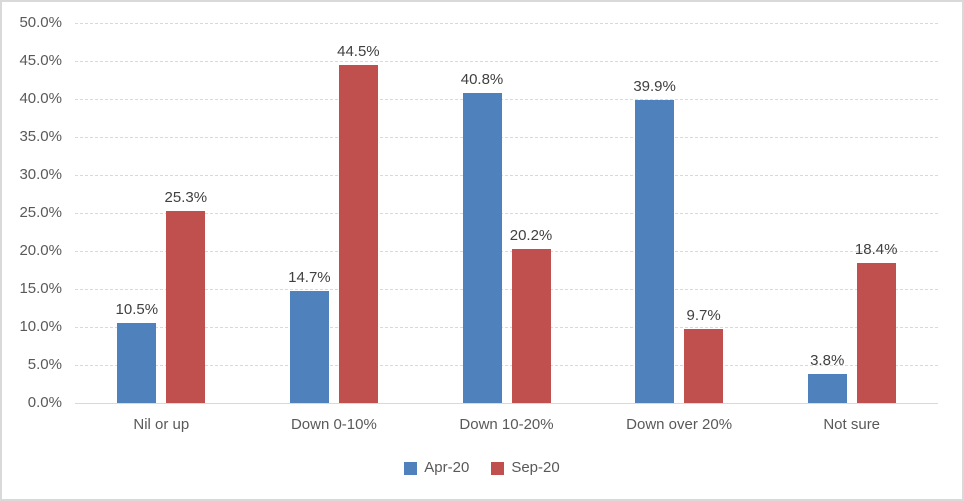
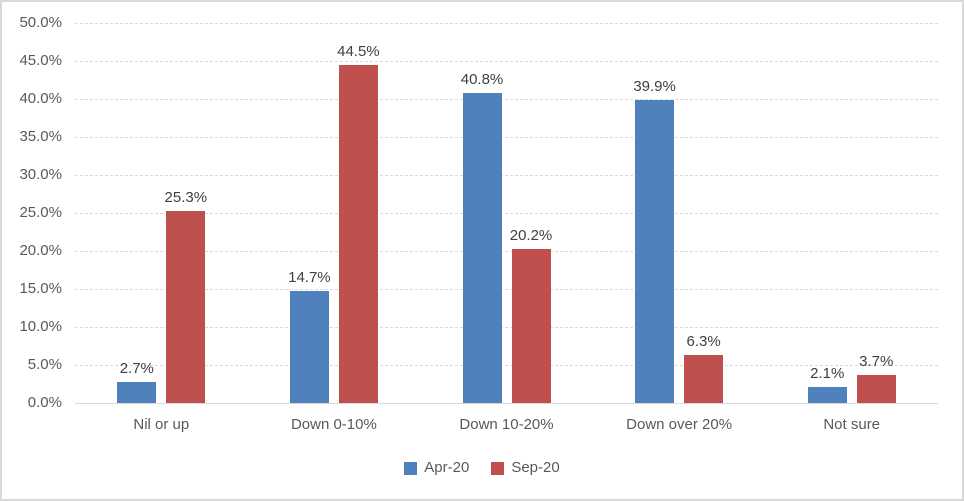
Apr-20/Nil or up: 10.5% -> 2.7%
Sep-20/Down over 20%: 9.7% -> 6.3%
Apr-20/Not sure: 3.8% -> 2.1%
Sep-20/Not sure: 18.4% -> 3.7%
